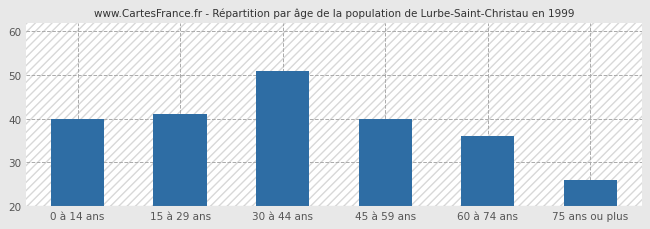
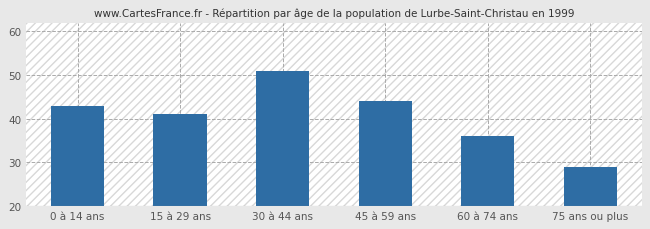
0 à 14 ans: 40 -> 43
45 à 59 ans: 40 -> 44
75 ans ou plus: 26 -> 29
